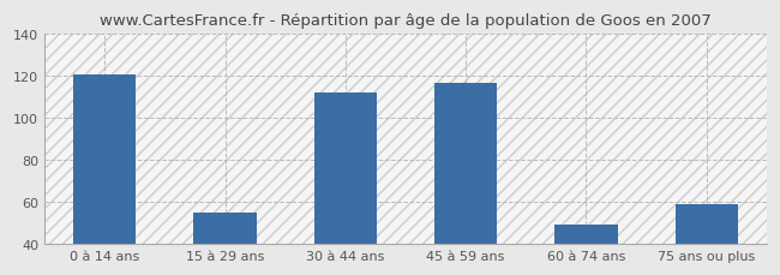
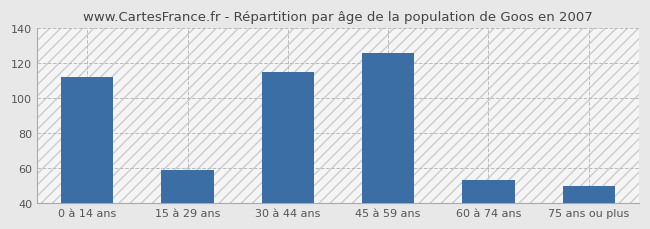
0 à 14 ans: 121 -> 112
15 à 29 ans: 55 -> 59
30 à 44 ans: 112 -> 115
45 à 59 ans: 117 -> 126
60 à 74 ans: 49 -> 53
75 ans ou plus: 59 -> 50
